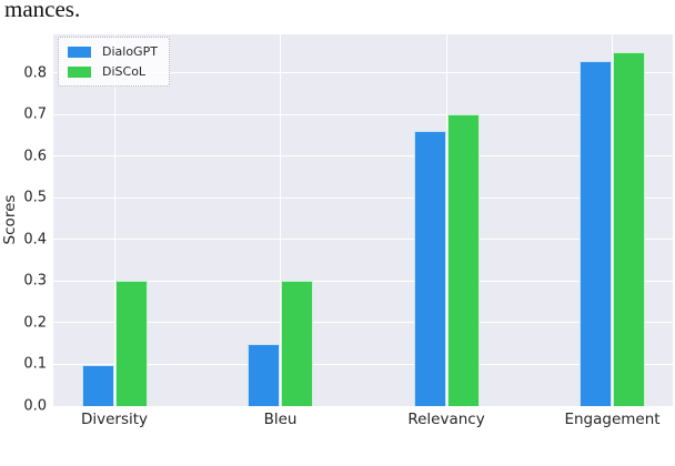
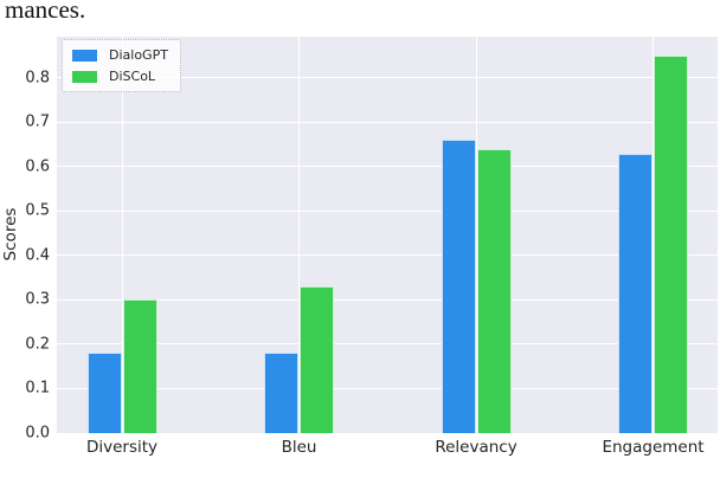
DialoGPT/Diversity: 0.10 -> 0.18
DialoGPT/Bleu: 0.15 -> 0.18
DiSCoL/Bleu: 0.30 -> 0.33
DiSCoL/Relevancy: 0.70 -> 0.64
DialoGPT/Engagement: 0.83 -> 0.63
